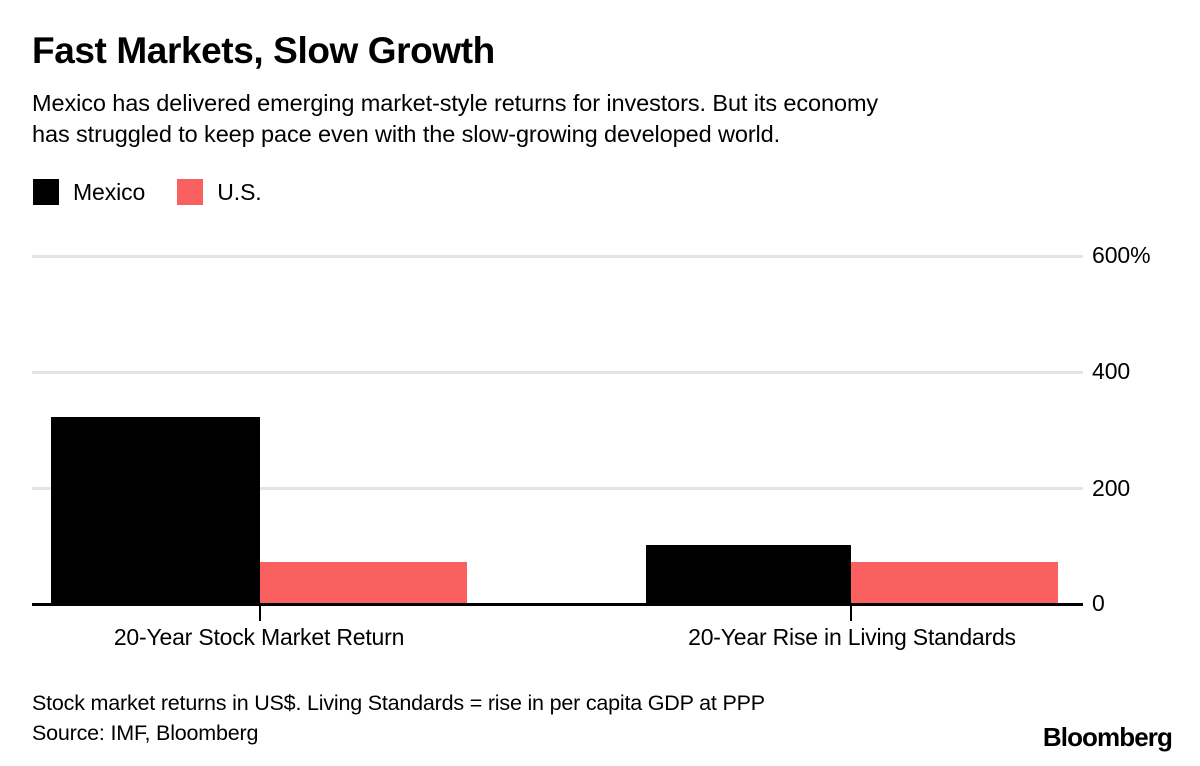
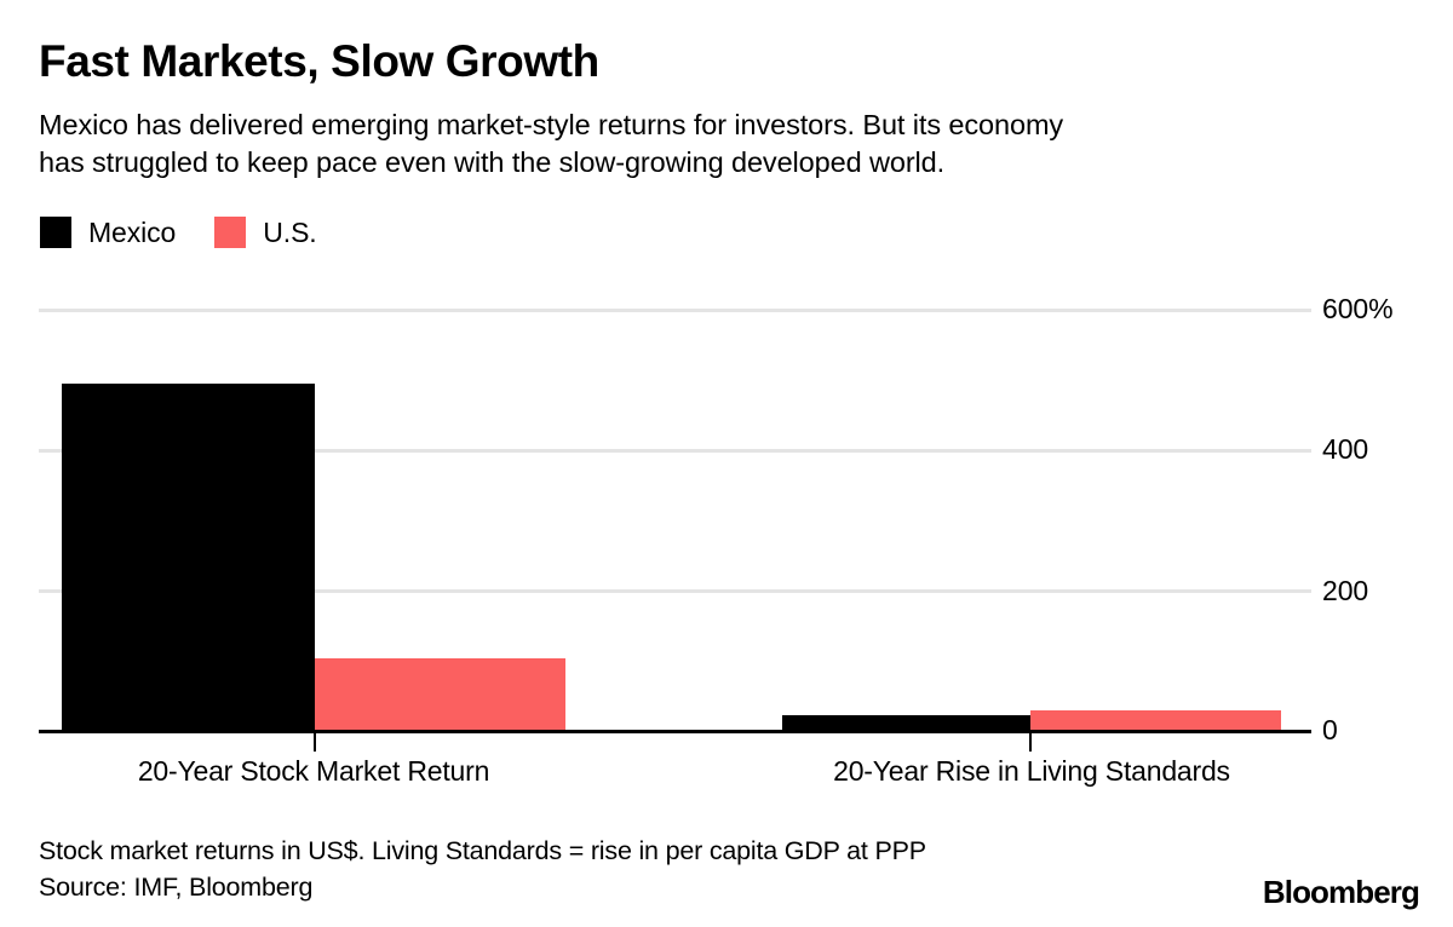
Mexico/20-Year Stock Market Return: 320% -> 490%
U.S./20-Year Stock Market Return: 70% -> 100%
Mexico/20-Year Rise in Living Standards: 100% -> 20%
U.S./20-Year Rise in Living Standards: 70% -> 30%
